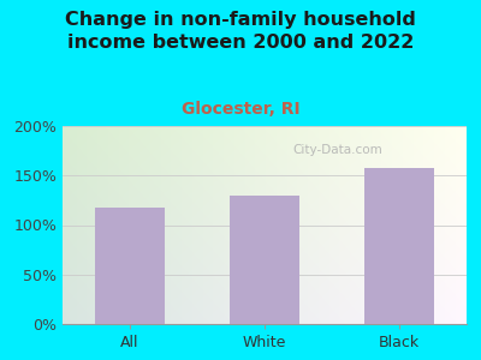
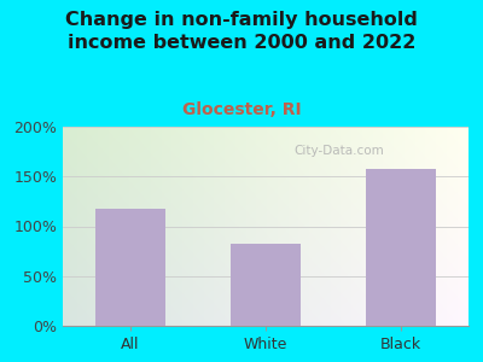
White: 130% -> 82%
